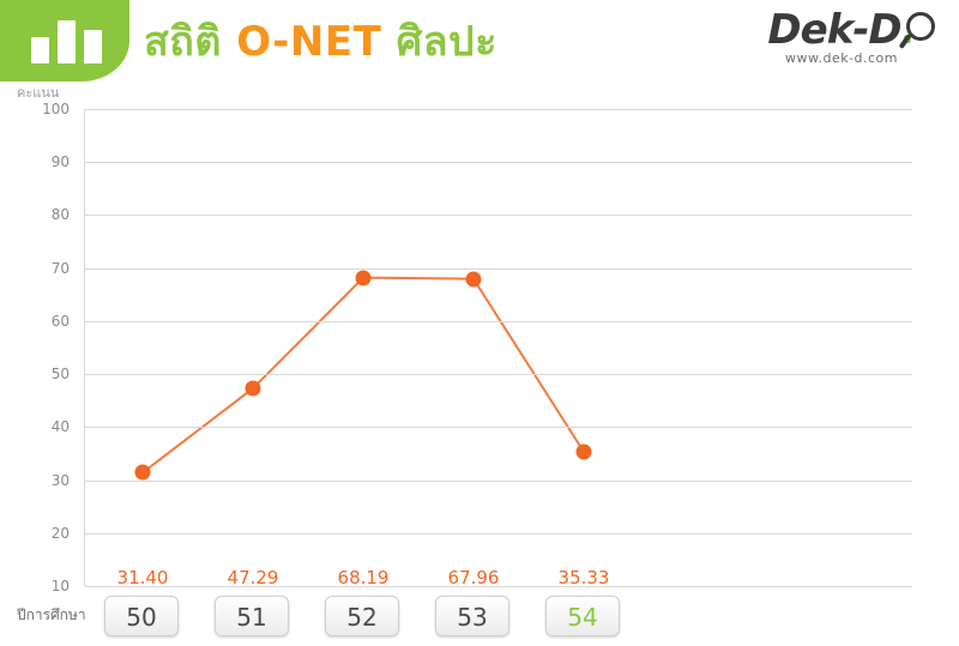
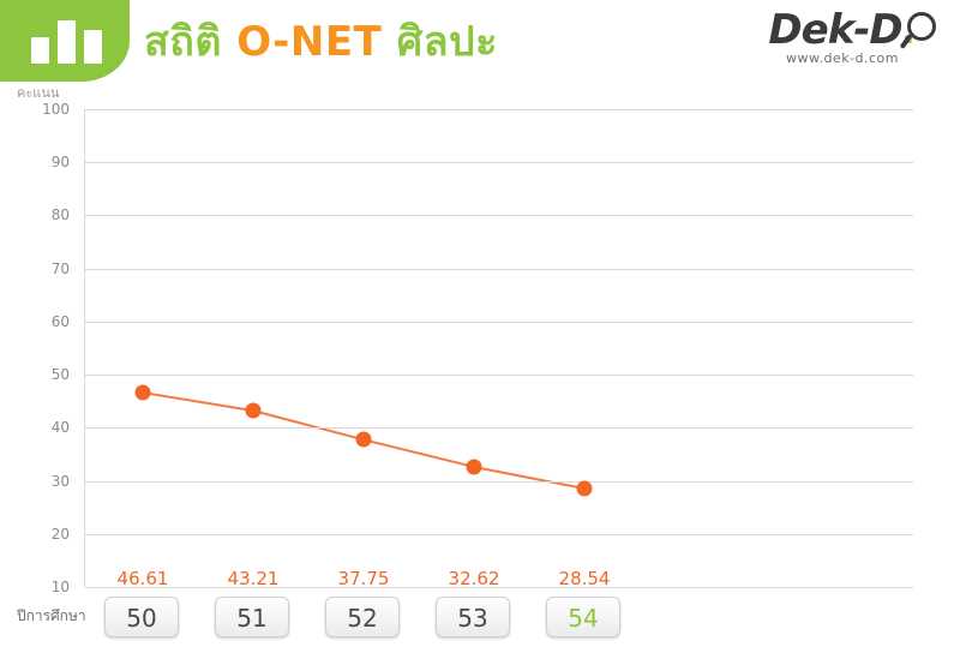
50: 31.40 -> 46.61
51: 47.29 -> 43.21
52: 68.19 -> 37.75
53: 67.96 -> 32.62
54: 35.33 -> 28.54
